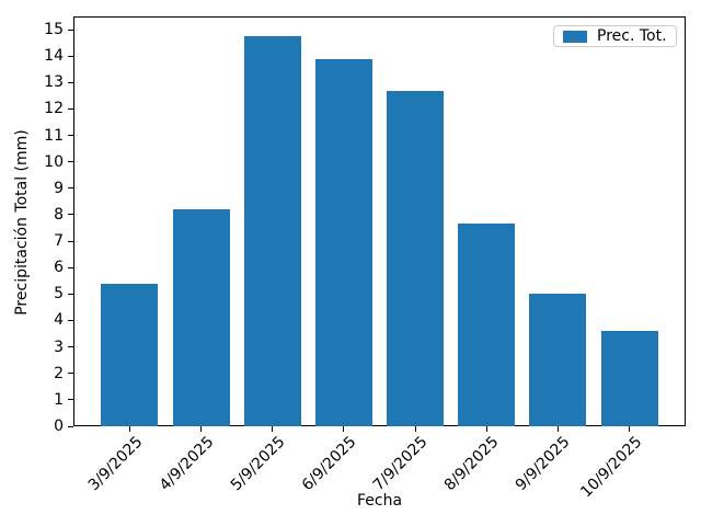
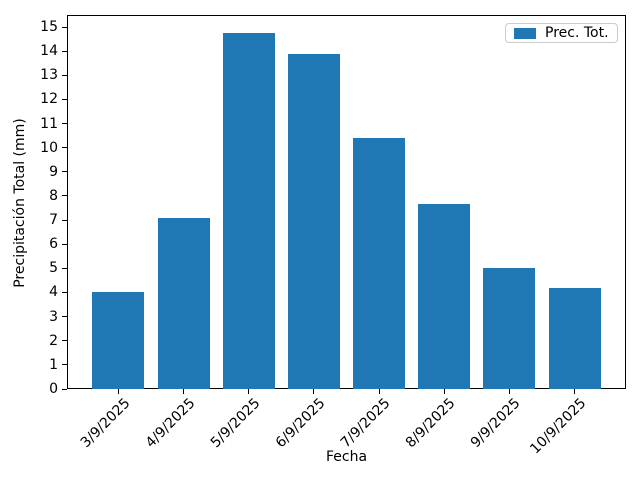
3/9/2025: 5.4 -> 4.0
4/9/2025: 8.2 -> 7.1
7/9/2025: 12.7 -> 10.4
10/9/2025: 3.6 -> 4.2
